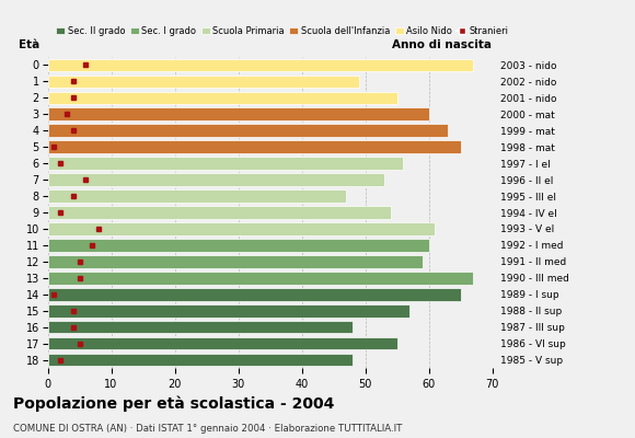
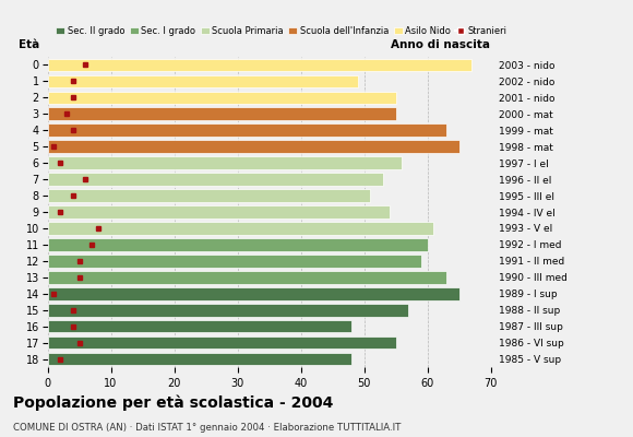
3: 60 -> 55
8: 47 -> 51
13: 67 -> 63
